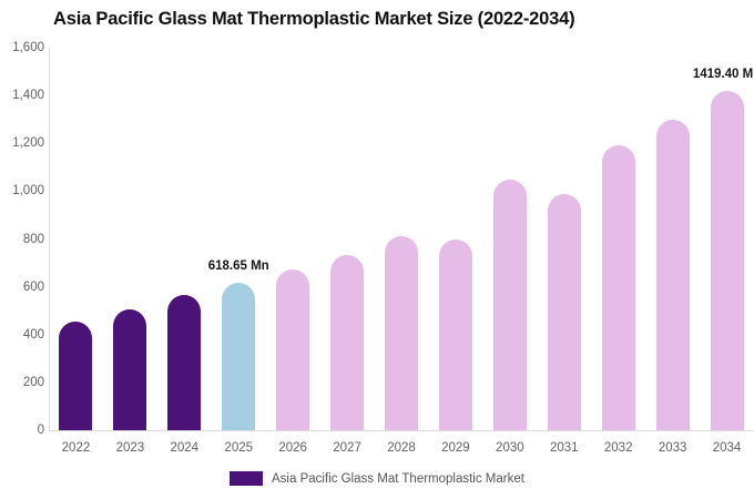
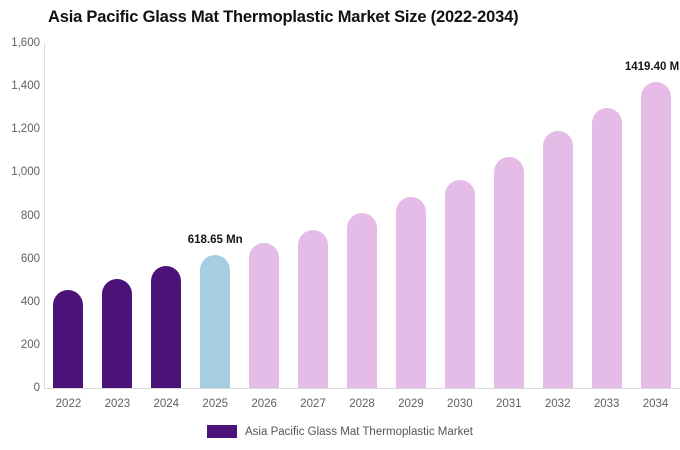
2029: 800 -> 890
2030: 1050 -> 960
2031: 990 -> 1070
